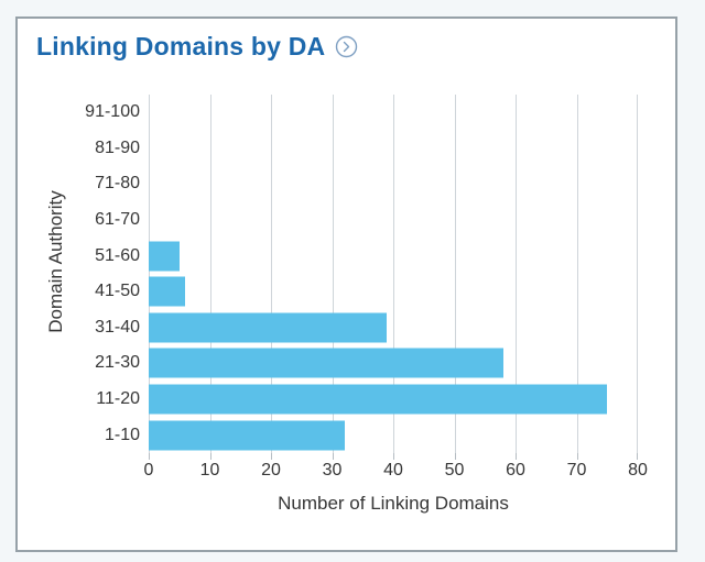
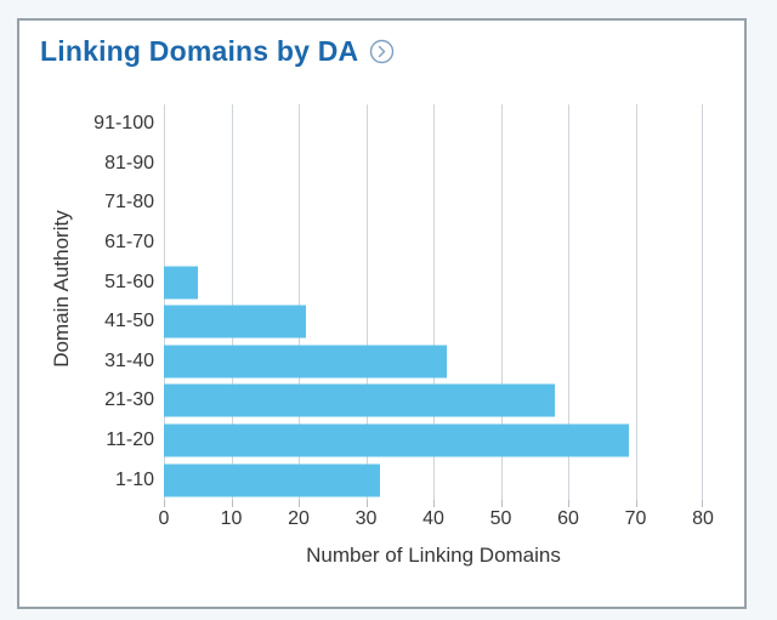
41-50: 6 -> 21
31-40: 39 -> 42
11-20: 75 -> 69
